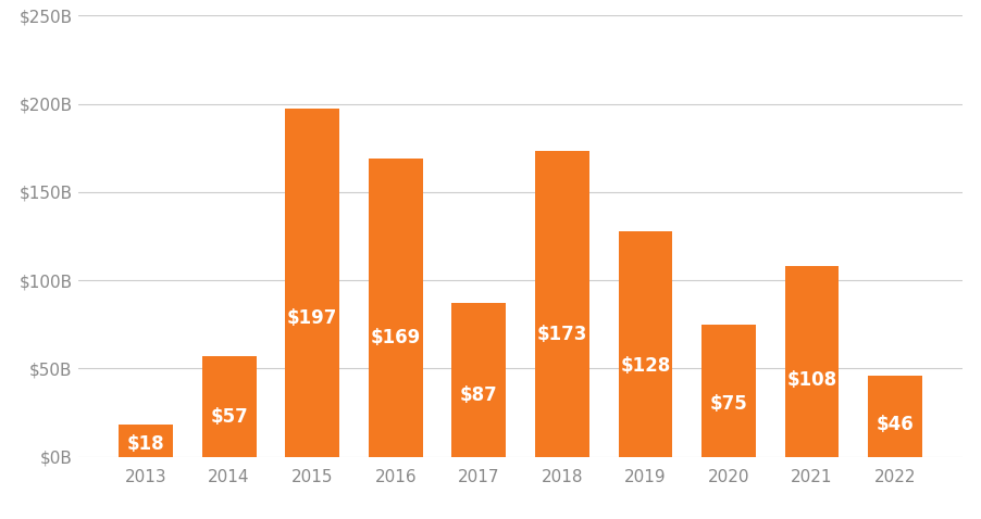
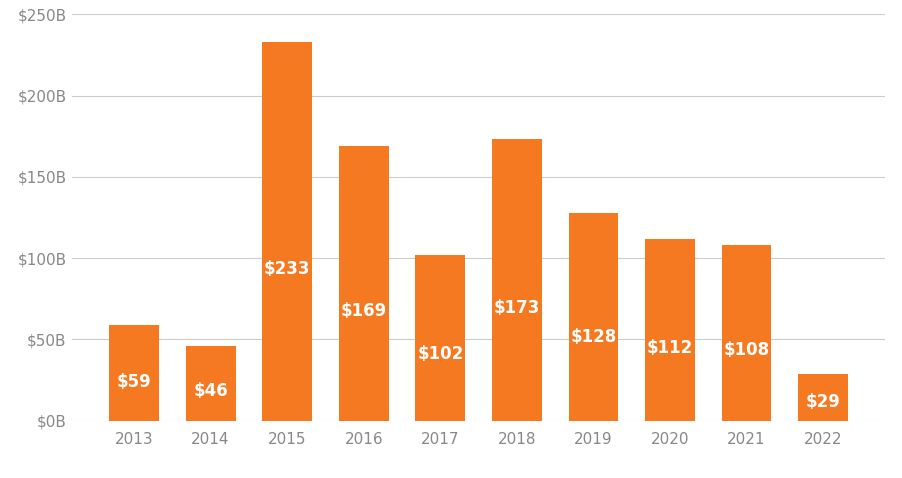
2013: $18 -> $59
2014: $57 -> $46
2015: $197 -> $233
2017: $87 -> $102
2020: $75 -> $112
2022: $46 -> $29
